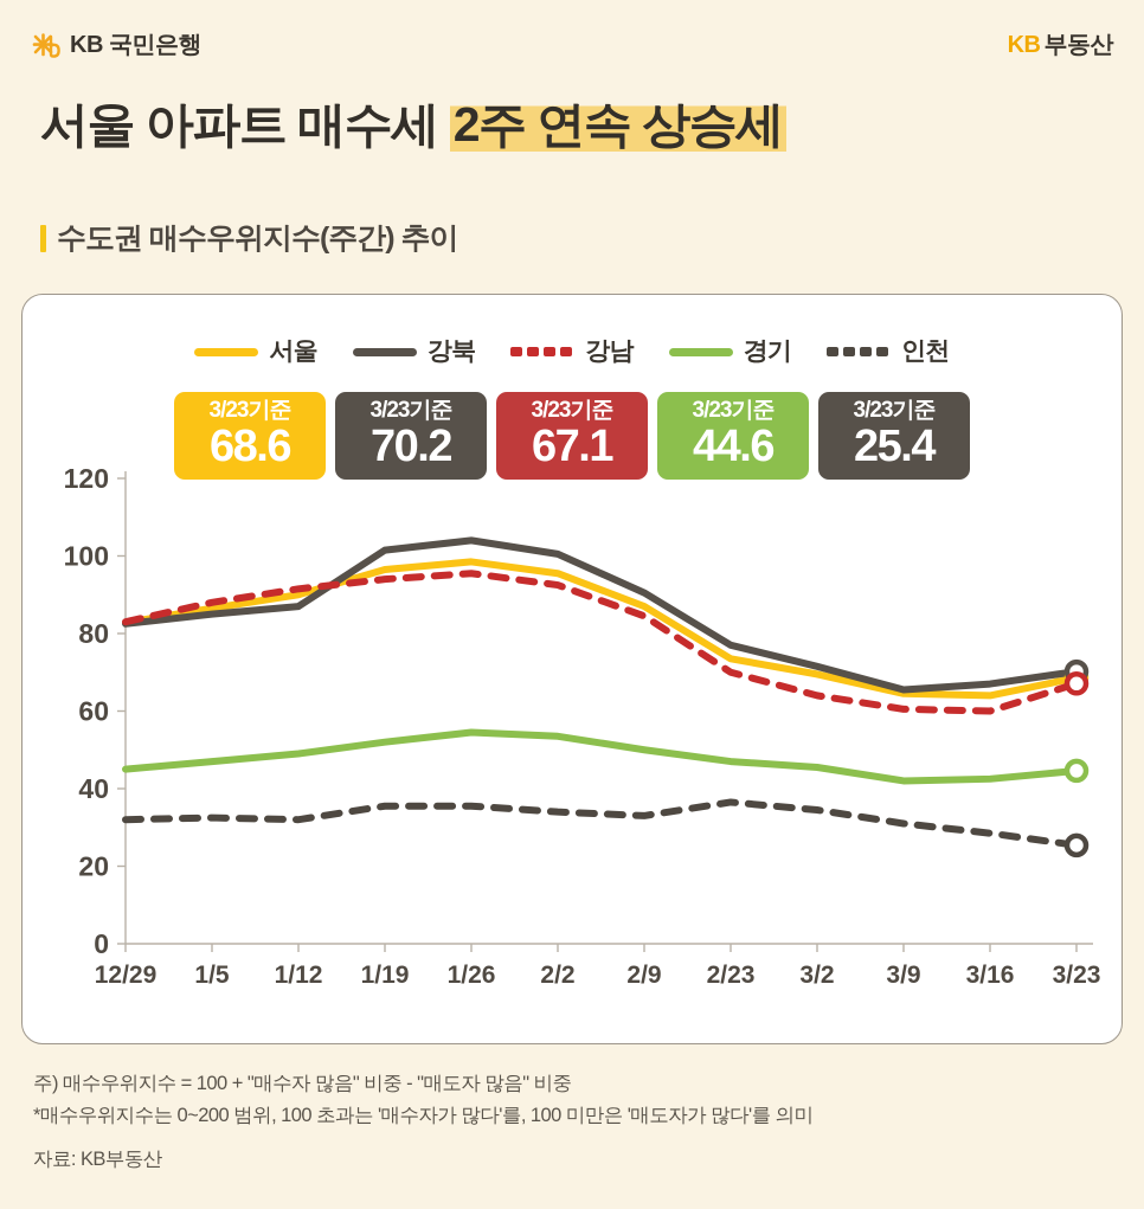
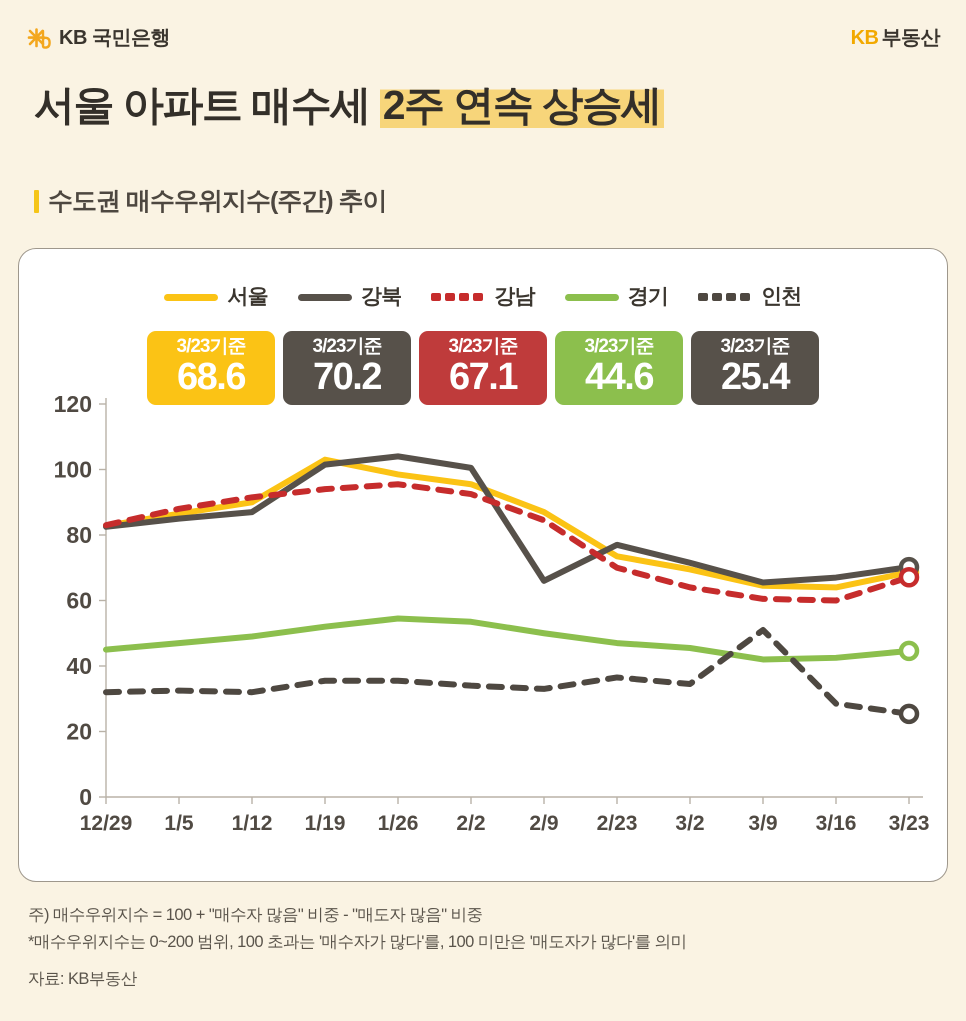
서울/1/19: 96 -> 103
강북/2/9: 90 -> 66
인천/3/9: 31 -> 51
